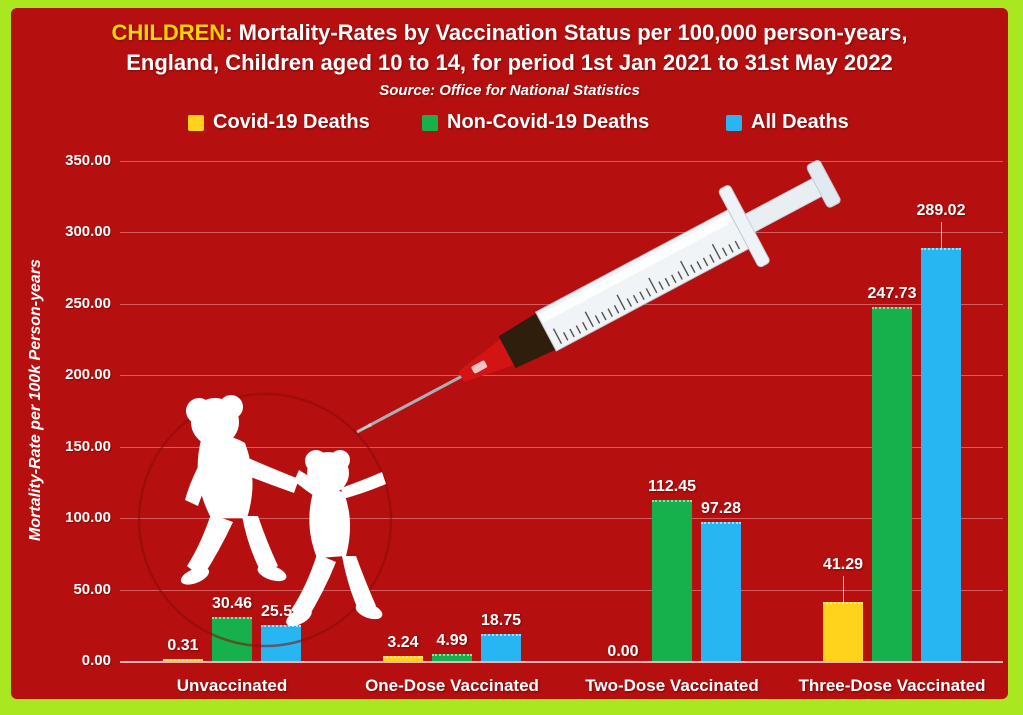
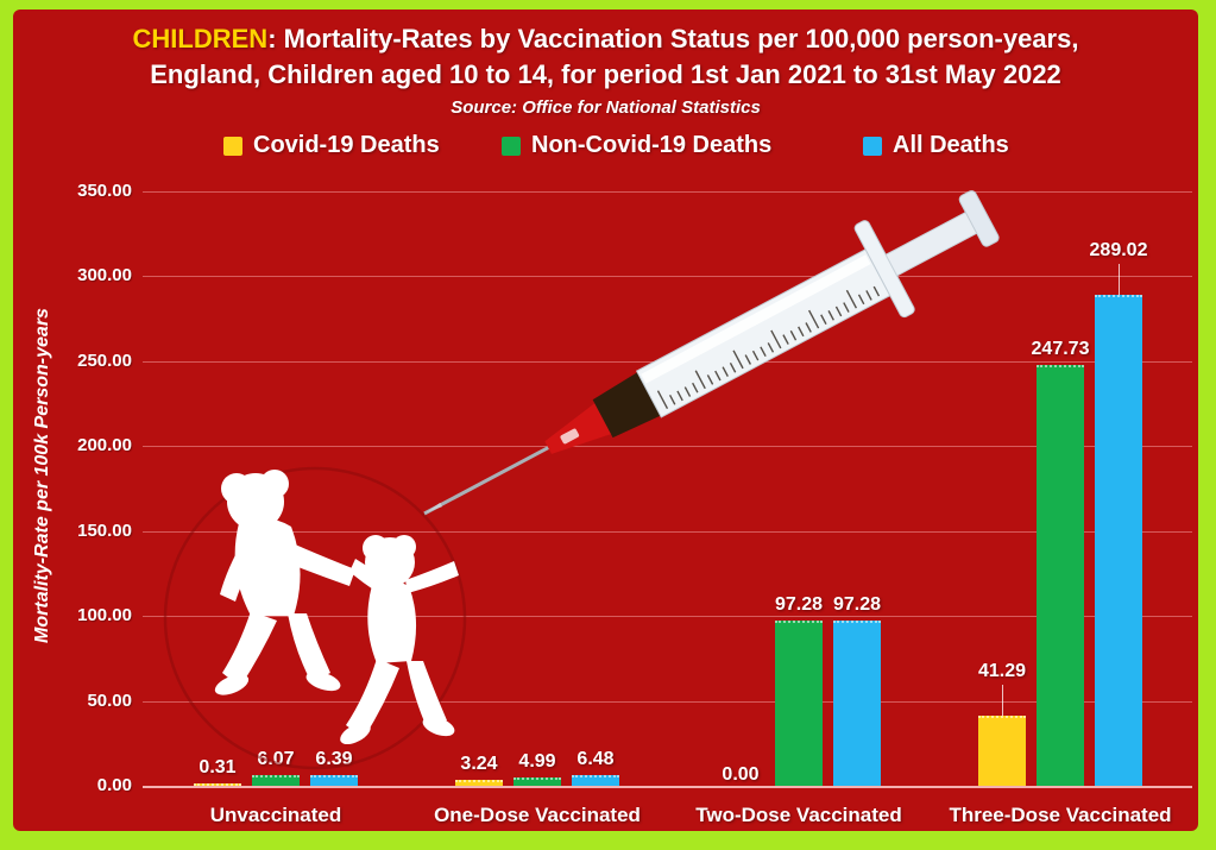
Non-Covid-19 Deaths/Unvaccinated: 30.46 -> 6.07
All Deaths/Unvaccinated: 25.51 -> 6.39
All Deaths/One-Dose Vaccinated: 18.75 -> 6.48
Non-Covid-19 Deaths/Two-Dose Vaccinated: 112.45 -> 97.28
